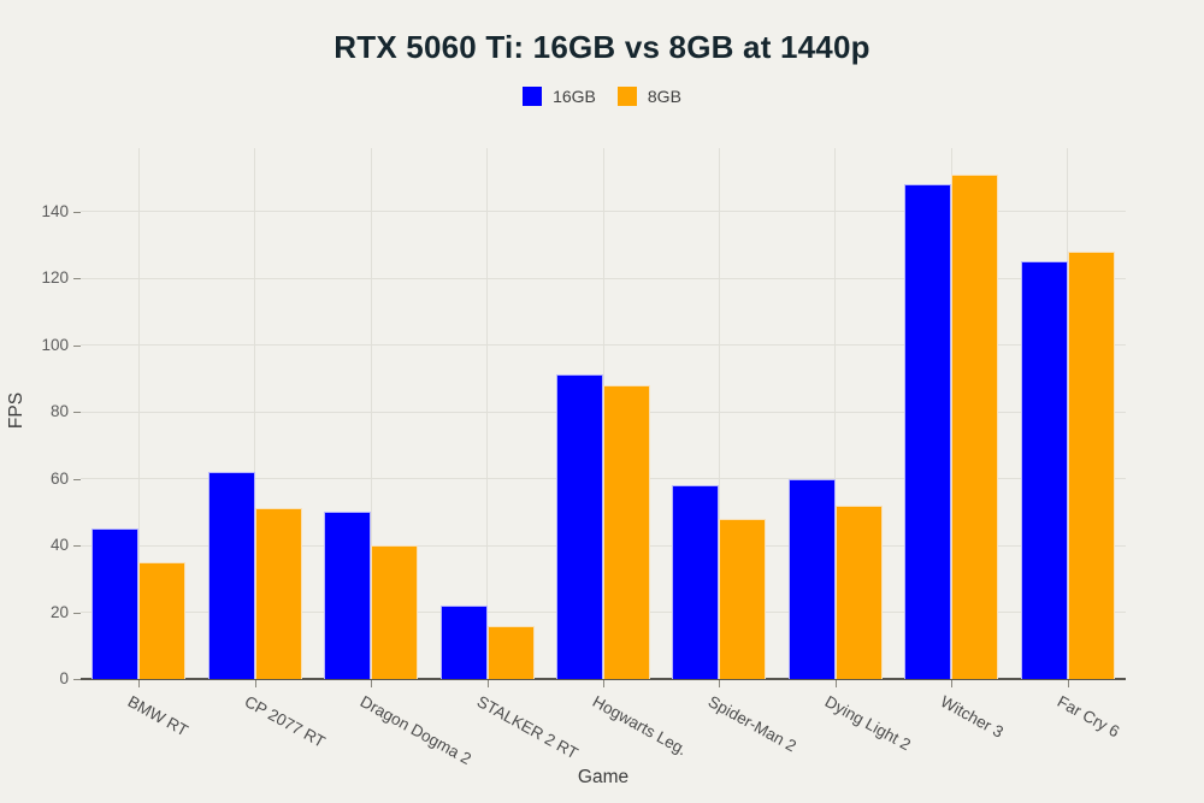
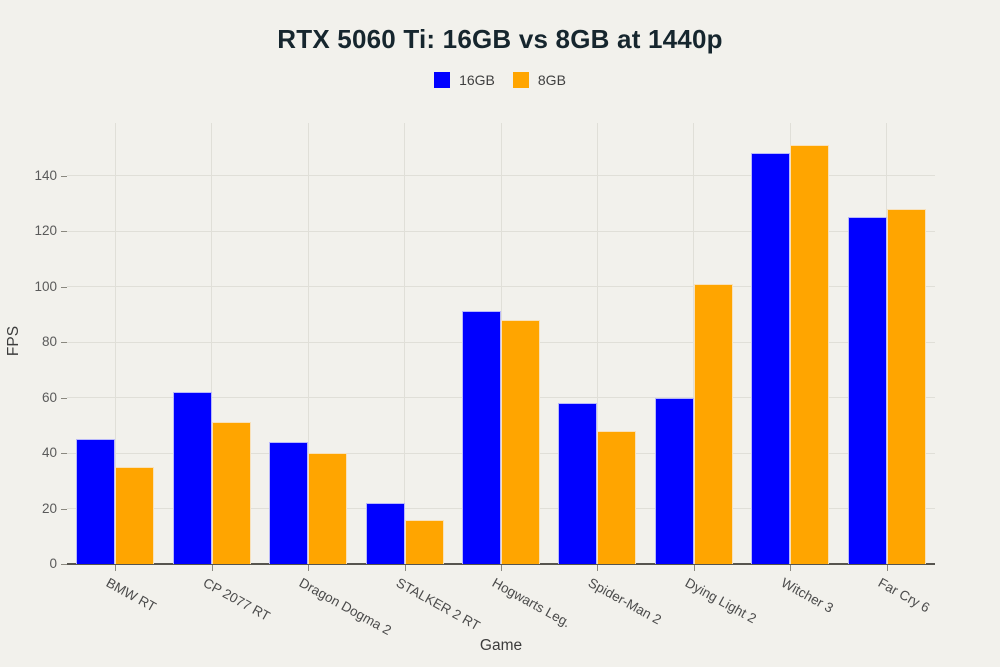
16GB/Dragon Dogma 2: 50 -> 44
8GB/Dying Light 2: 52 -> 101
